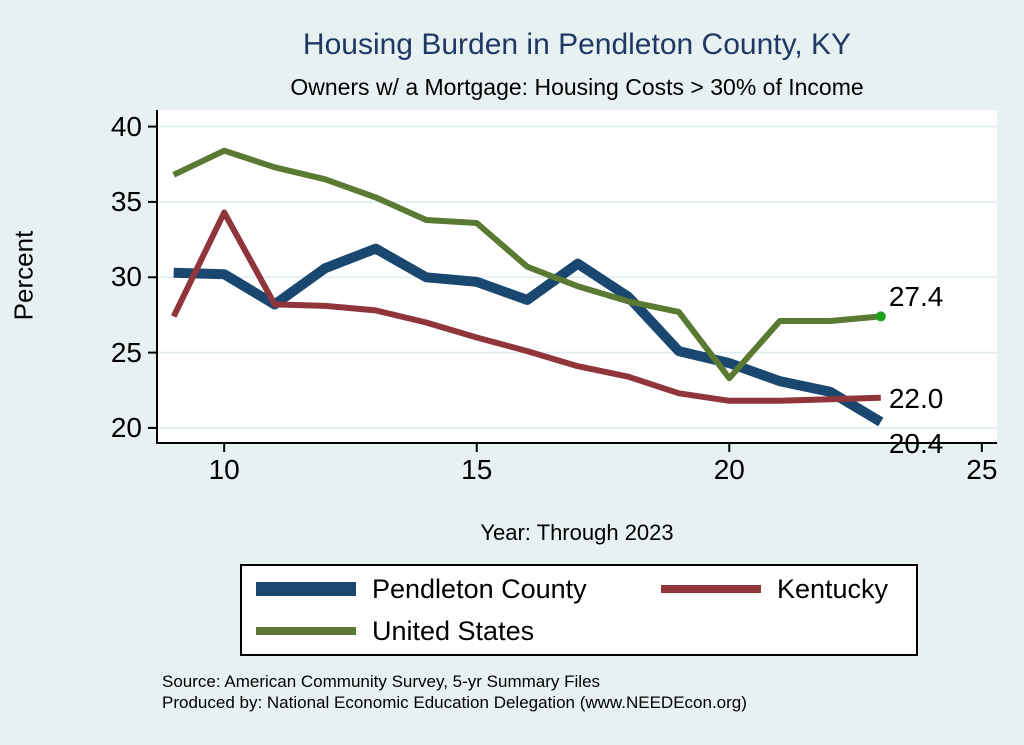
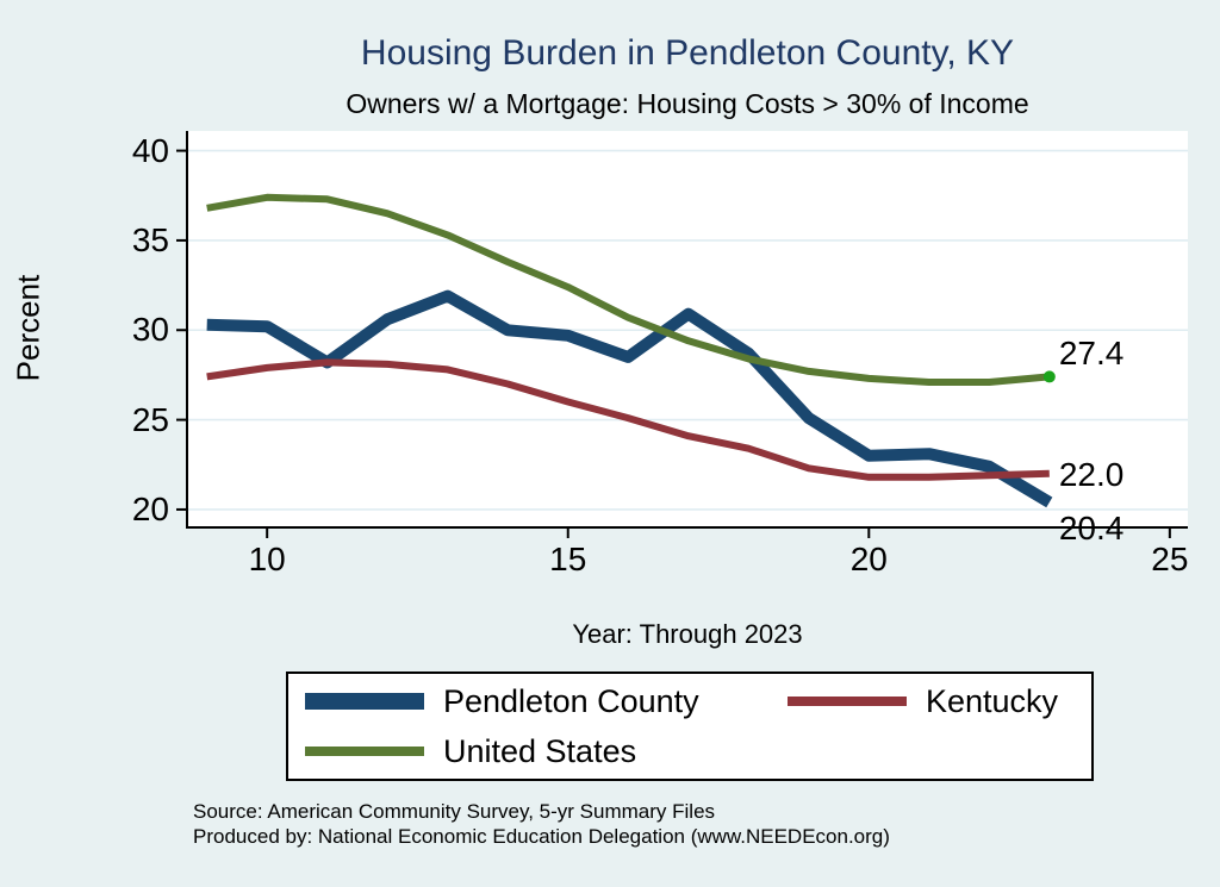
Kentucky/10: 34.3 -> 27.9
United States/10: 38.4 -> 37.4
United States/15: 33.6 -> 32.4
Pendleton County/20: 24.3 -> 23.0
United States/20: 23.3 -> 27.3
